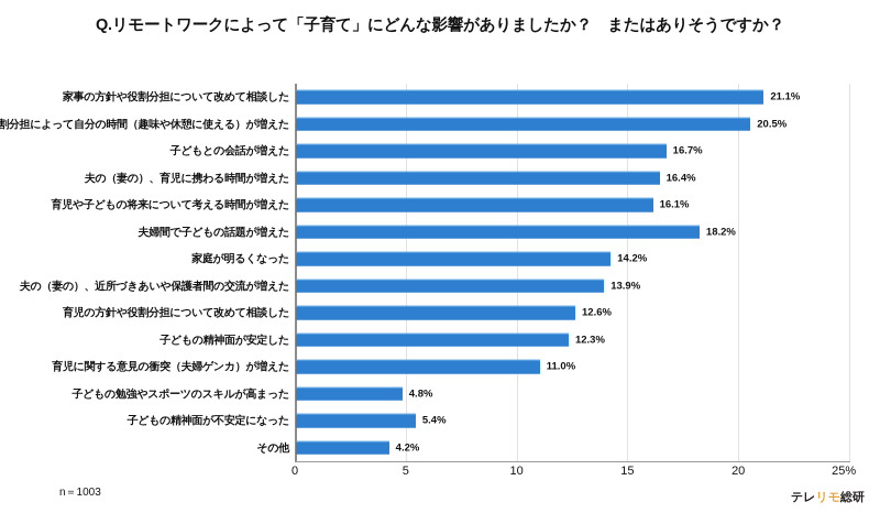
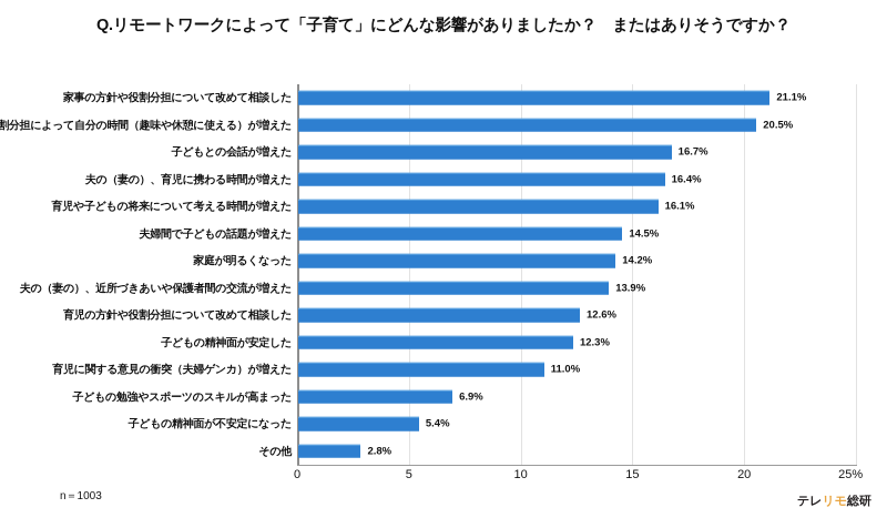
夫婦間で子どもの話題が増えた: 18.2% -> 14.5%
子どもの勉強やスポーツのスキルが高まった: 4.8% -> 6.9%
その他: 4.2% -> 2.8%
